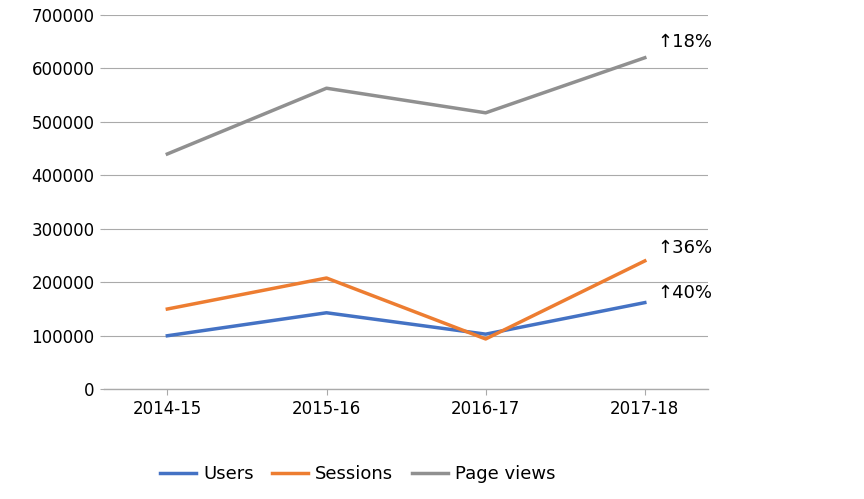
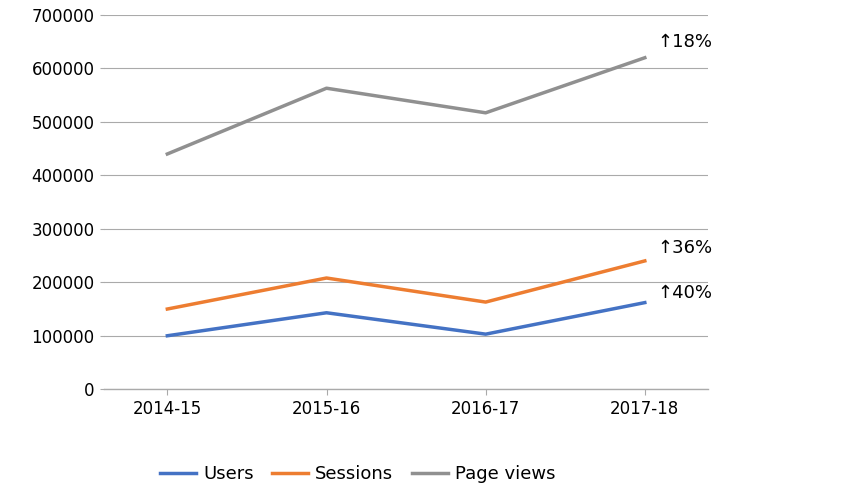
Sessions/2016-17: 94000 -> 163000
